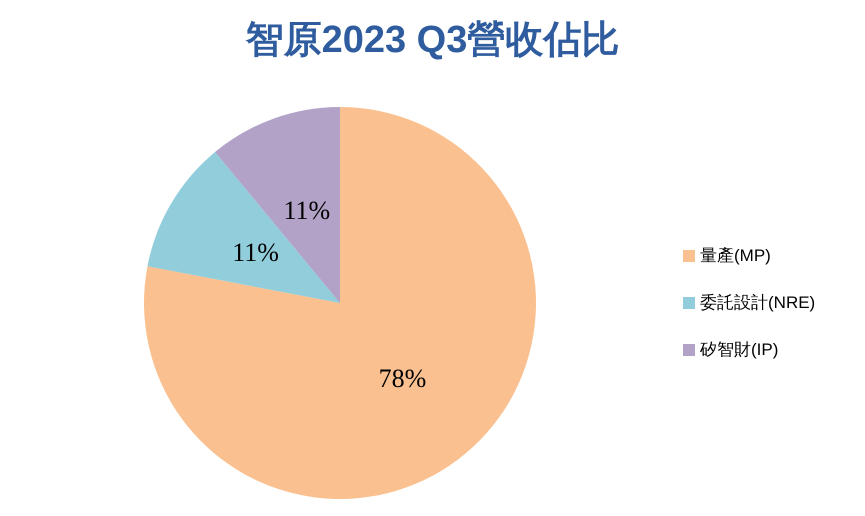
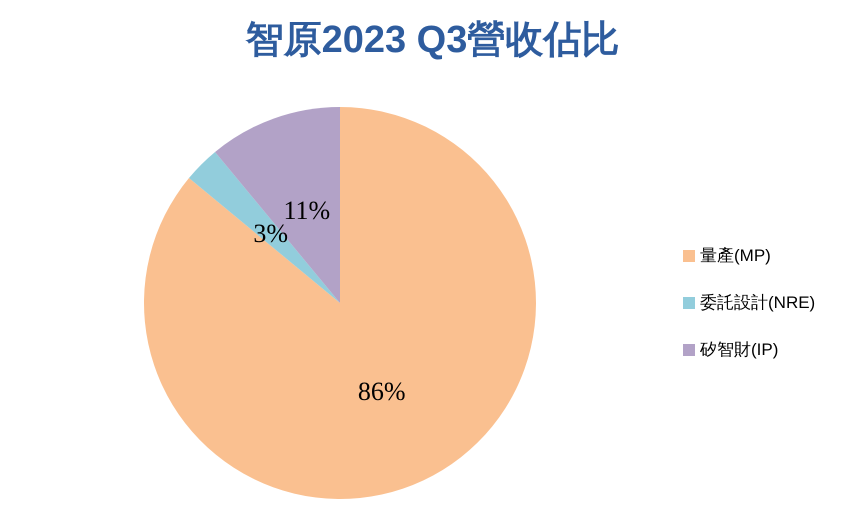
量產(MP): 78% -> 86%
委託設計(NRE): 11% -> 3%
